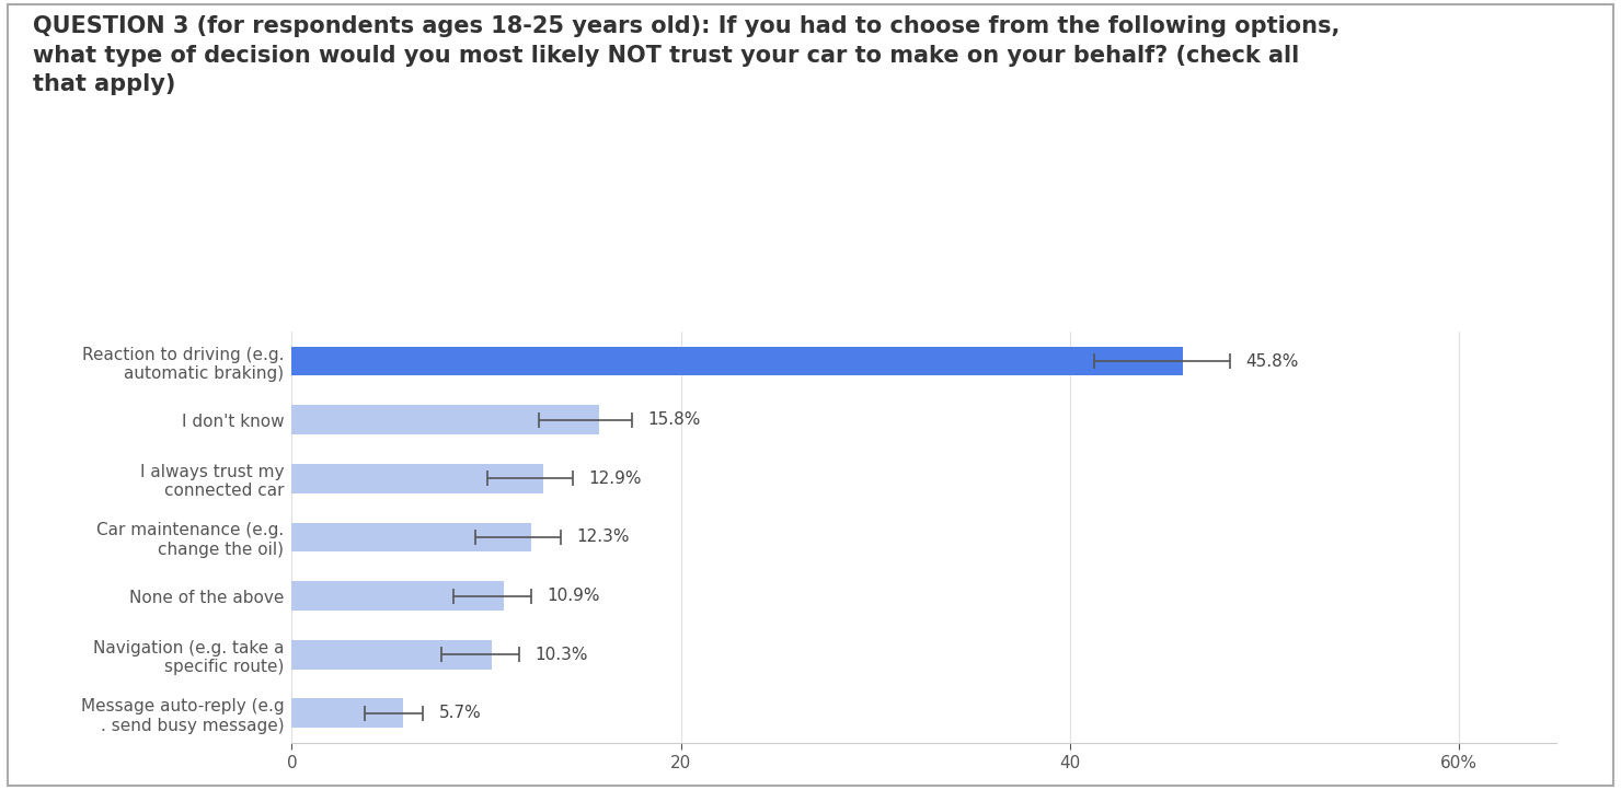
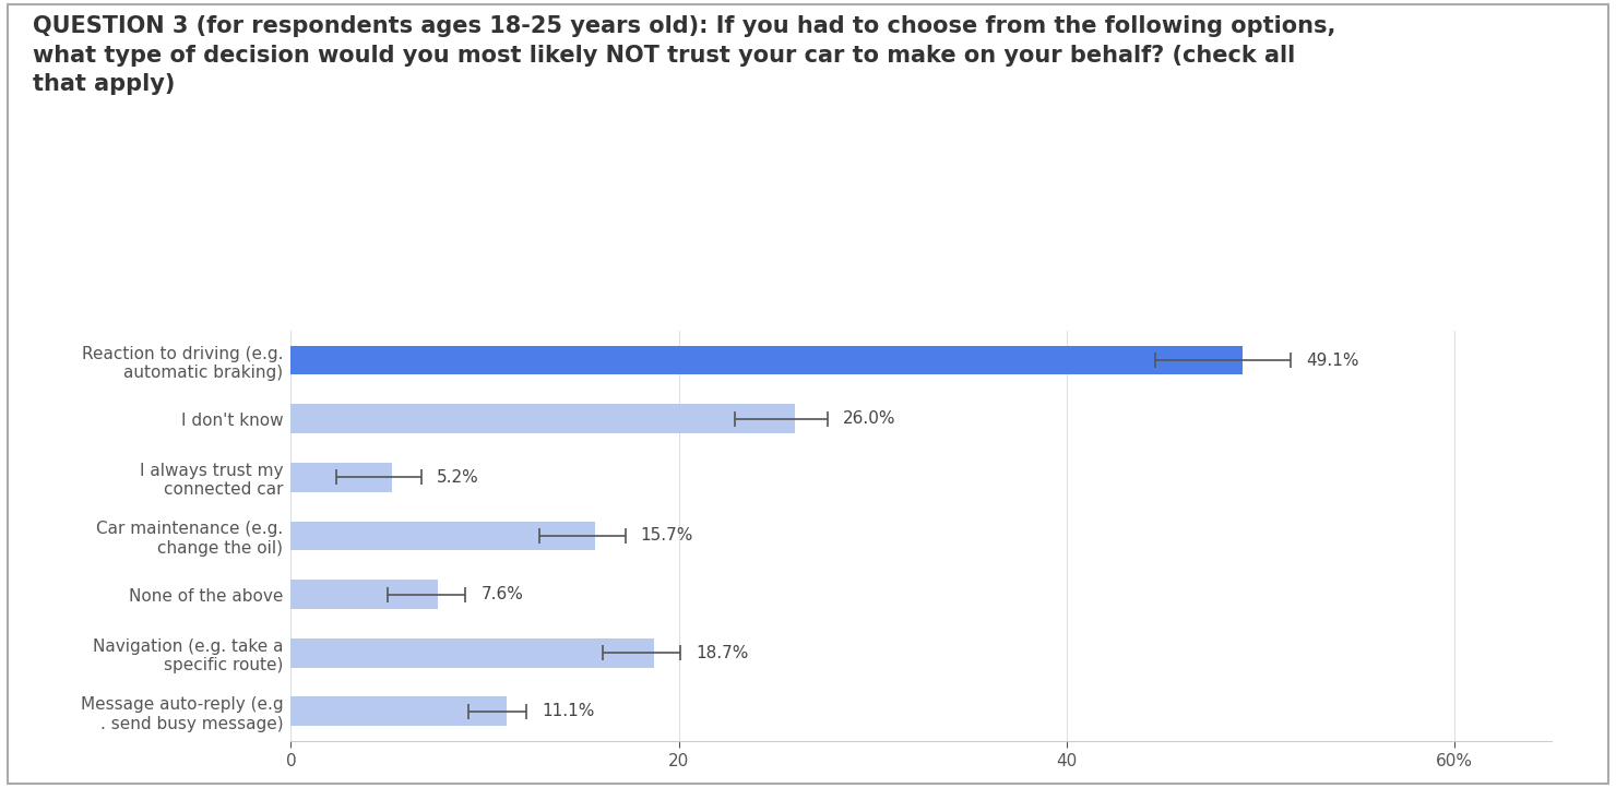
Reaction to driving (e.g. automatic braking): 45.8% -> 49.1%
I don't know: 15.8% -> 26.0%
I always trust my connected car: 12.9% -> 5.2%
Car maintenance (e.g. change the oil): 12.3% -> 15.7%
None of the above: 10.9% -> 7.6%
Navigation (e.g. take a specific route): 10.3% -> 18.7%
Message auto-reply (e.g . send busy message): 5.7% -> 11.1%
